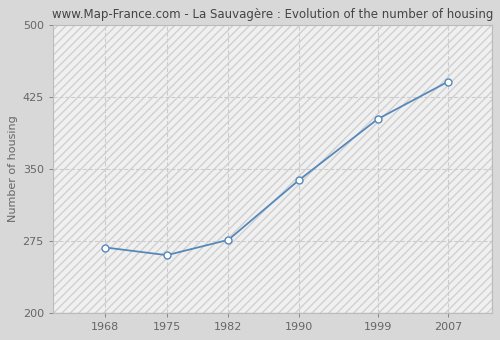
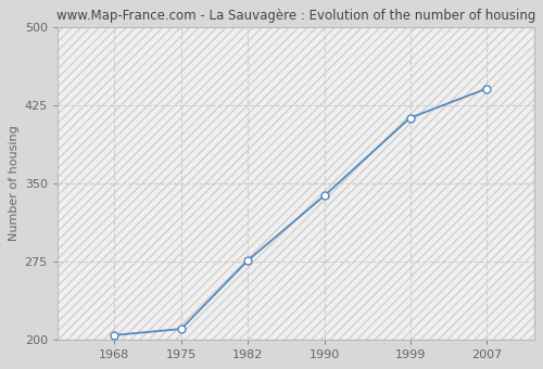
1968: 268 -> 204
1975: 260 -> 210
1999: 402 -> 413
